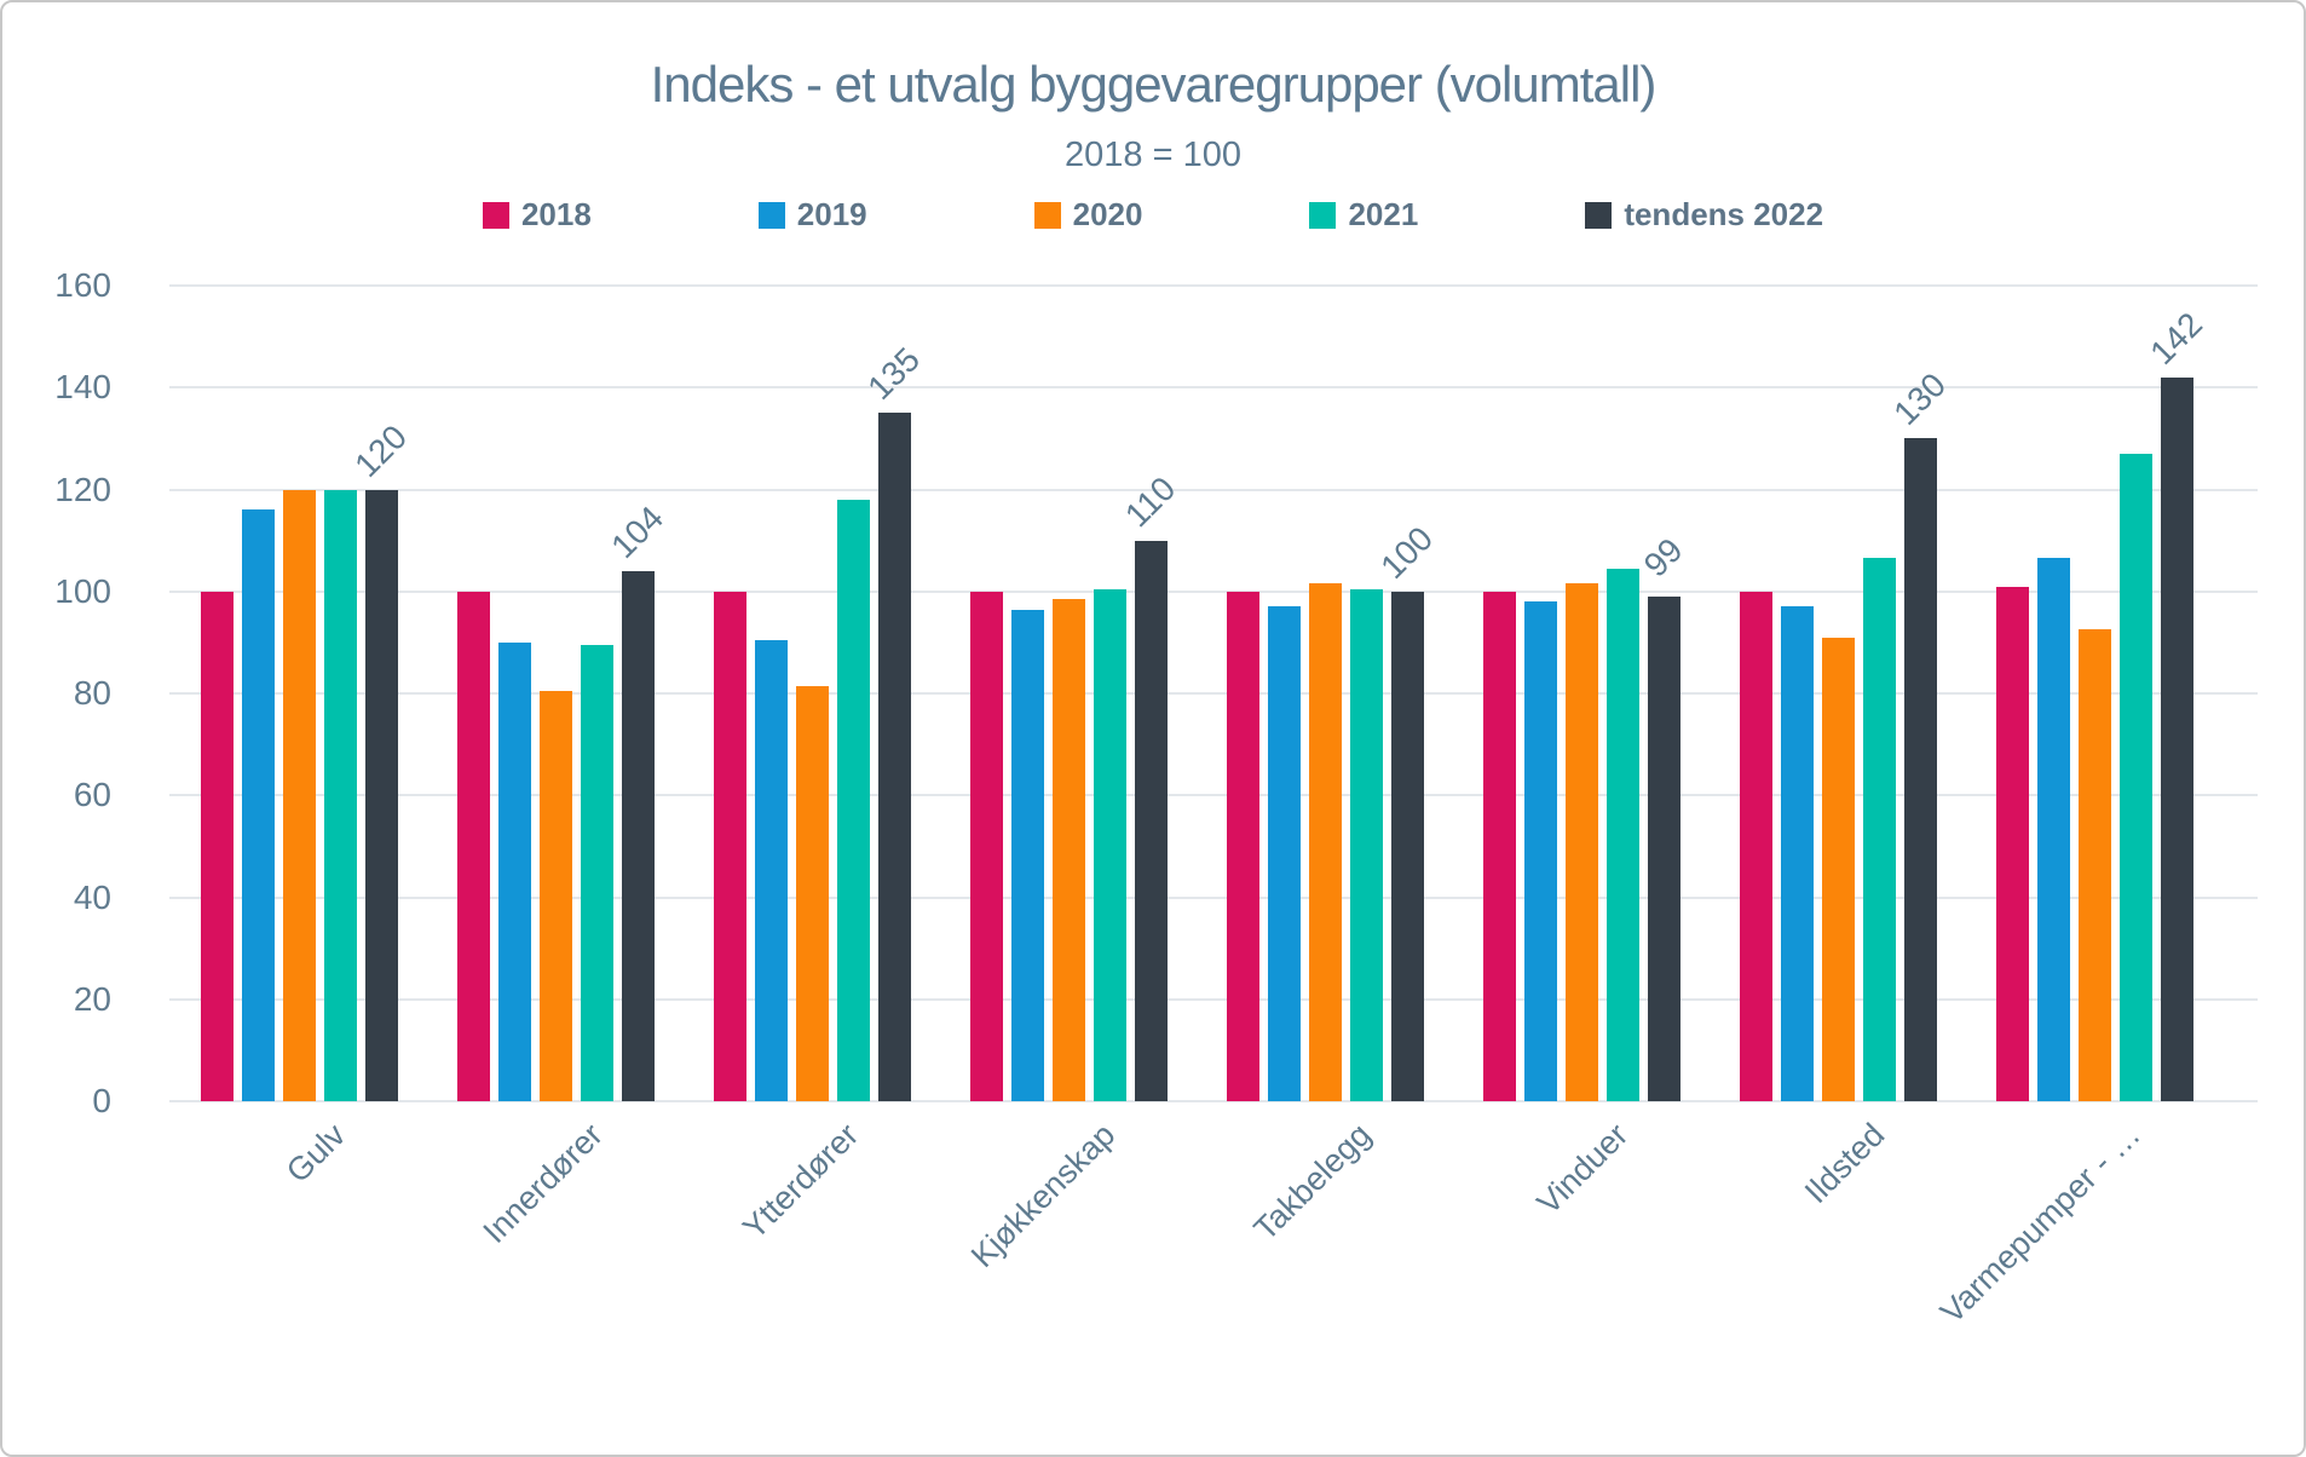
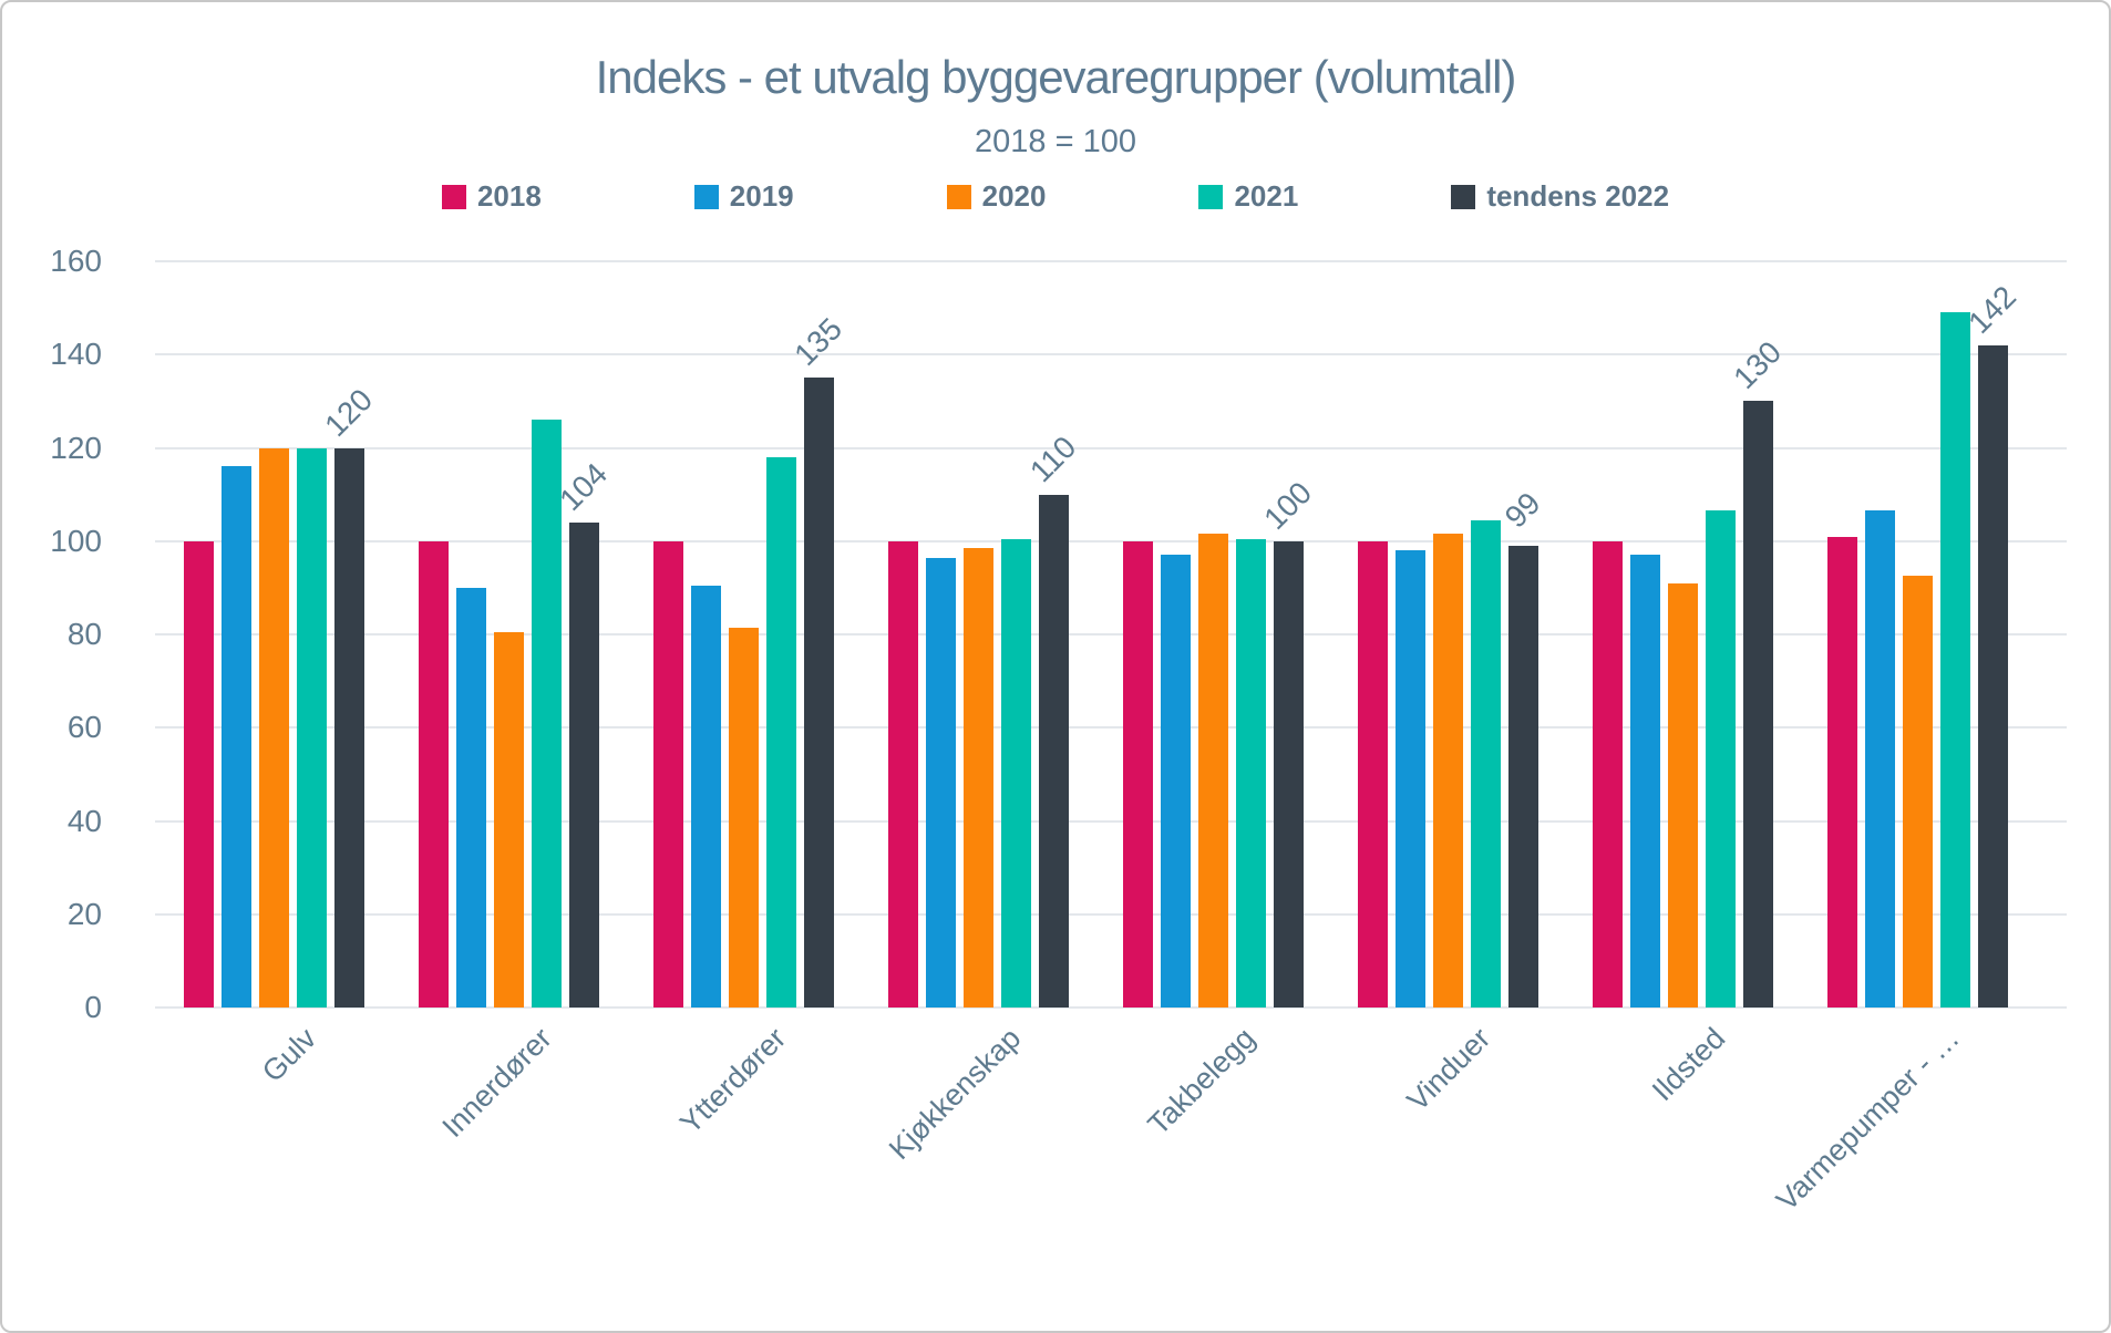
2021/Innerdører: 90 -> 126
2021/Varmepumper - …: 127 -> 149
